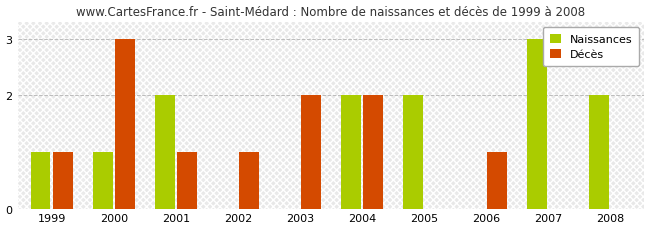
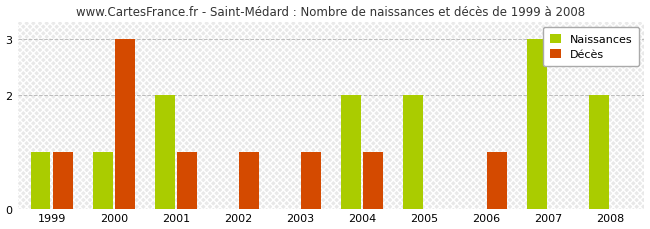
Décès/2003: 2 -> 1
Décès/2004: 2 -> 1
